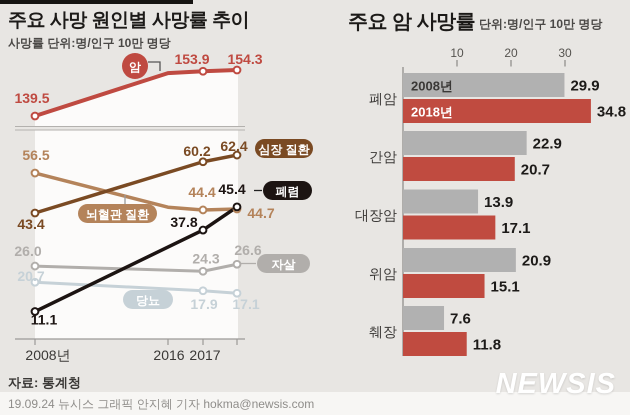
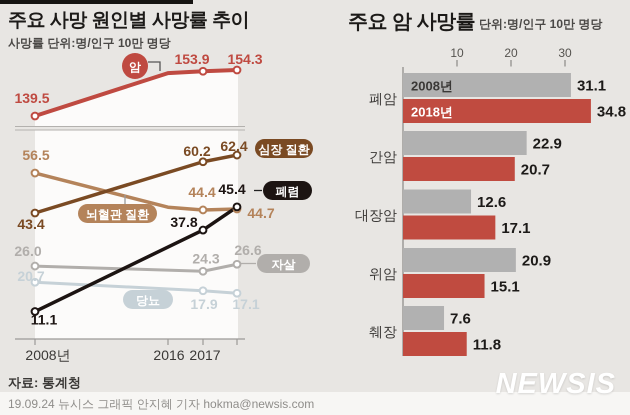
주요 암 사망률/2008년/폐암: 29.9 -> 31.1
주요 암 사망률/2008년/대장암: 13.9 -> 12.6
